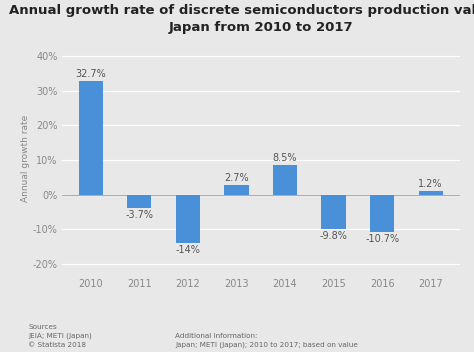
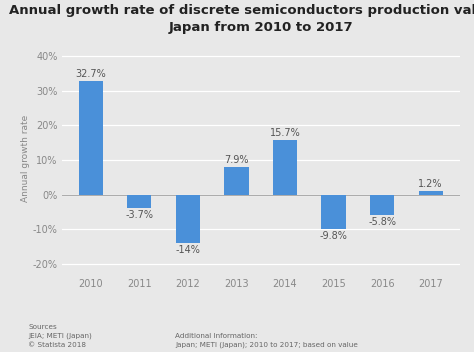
2013: 2.7% -> 7.9%
2014: 8.5% -> 15.7%
2016: -10.7% -> -5.8%
